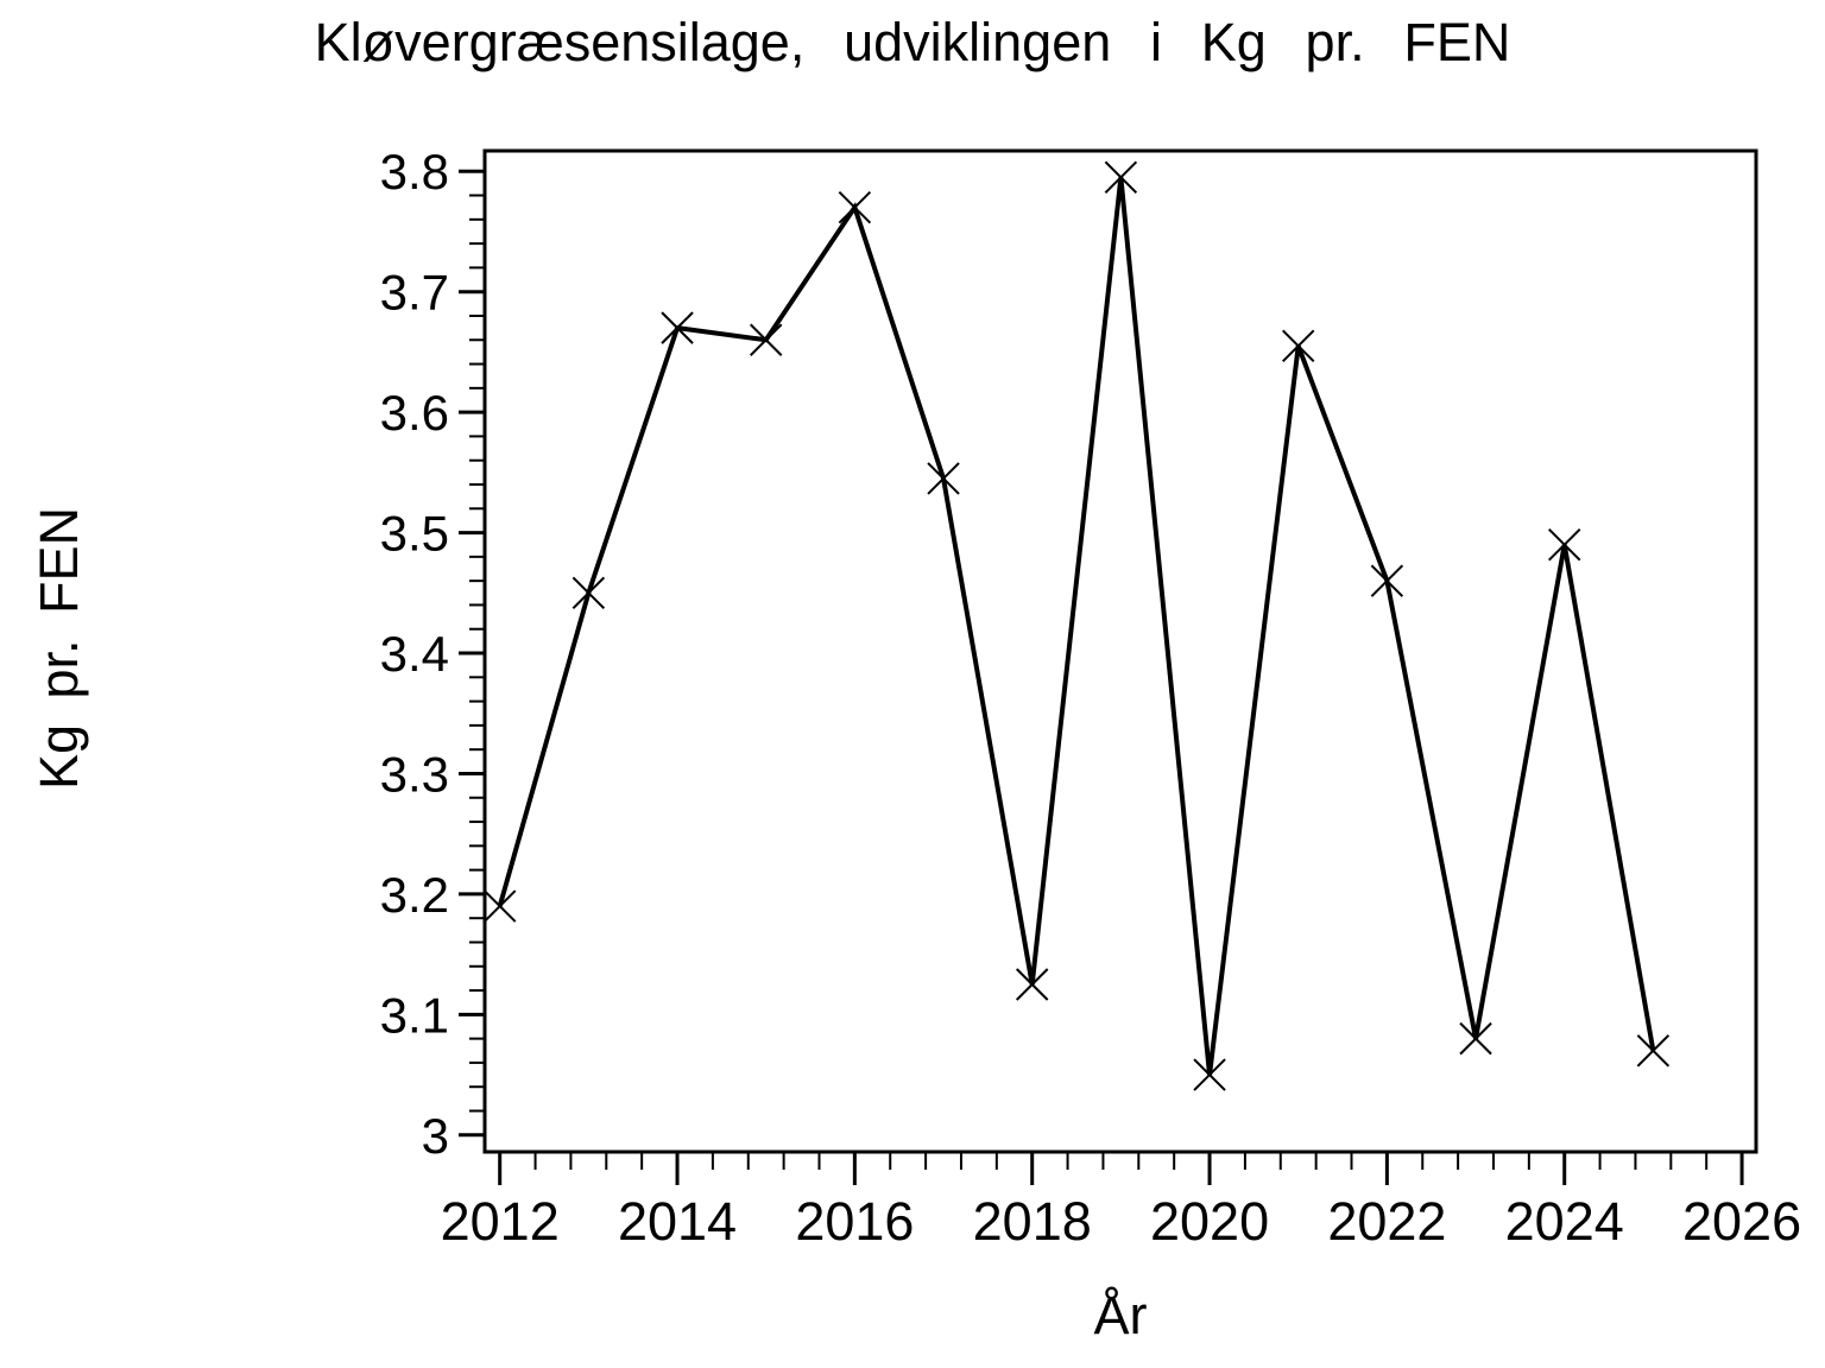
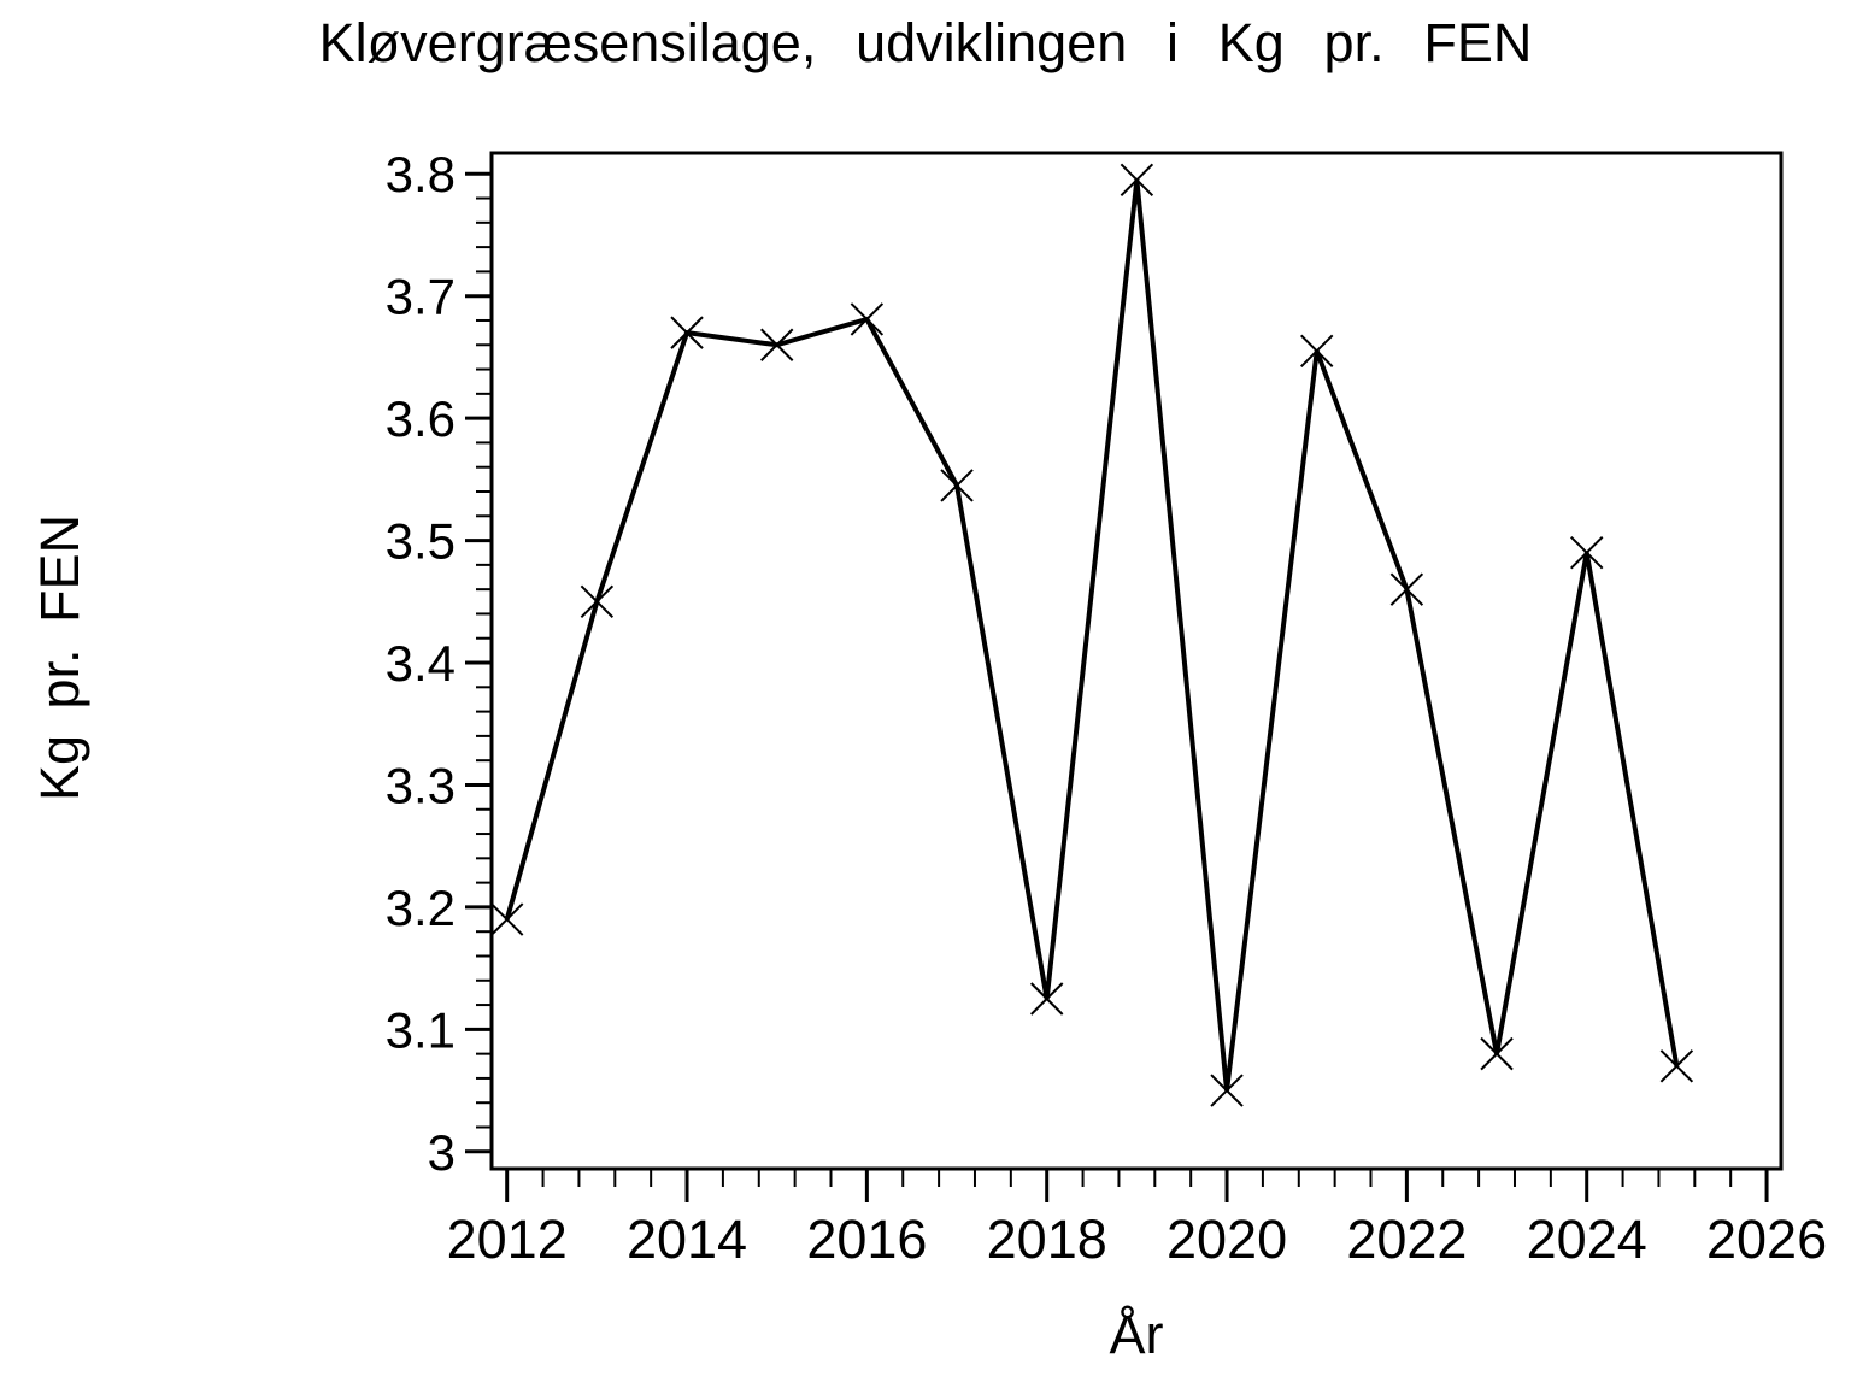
2016: 3.770 -> 3.681
